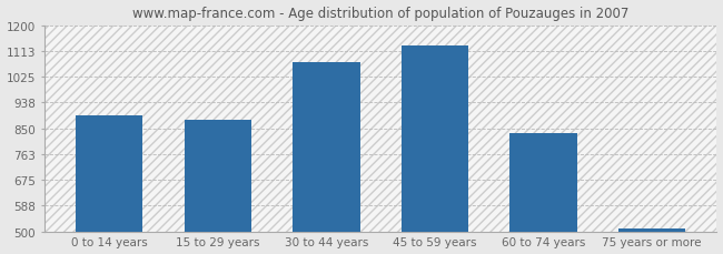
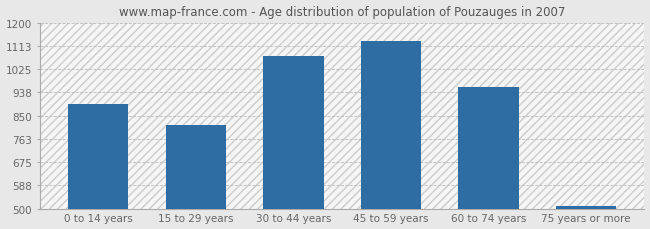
15 to 29 years: 878 -> 815
60 to 74 years: 833 -> 960
